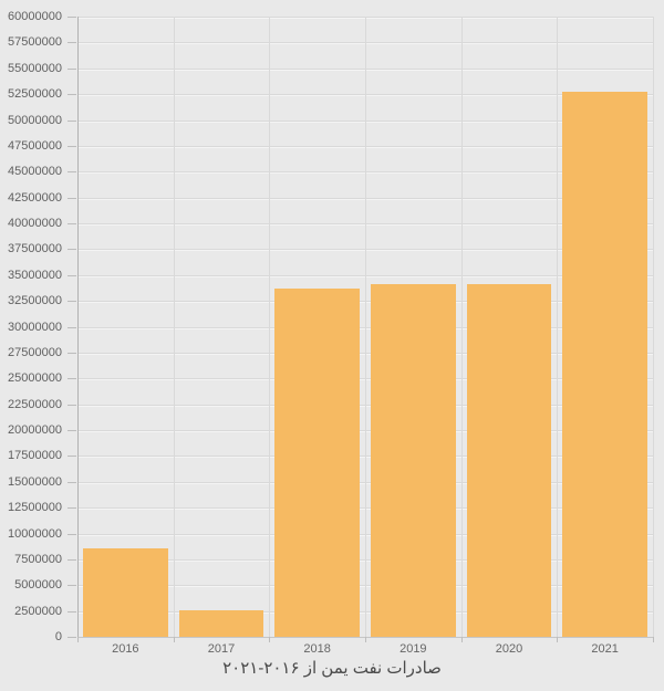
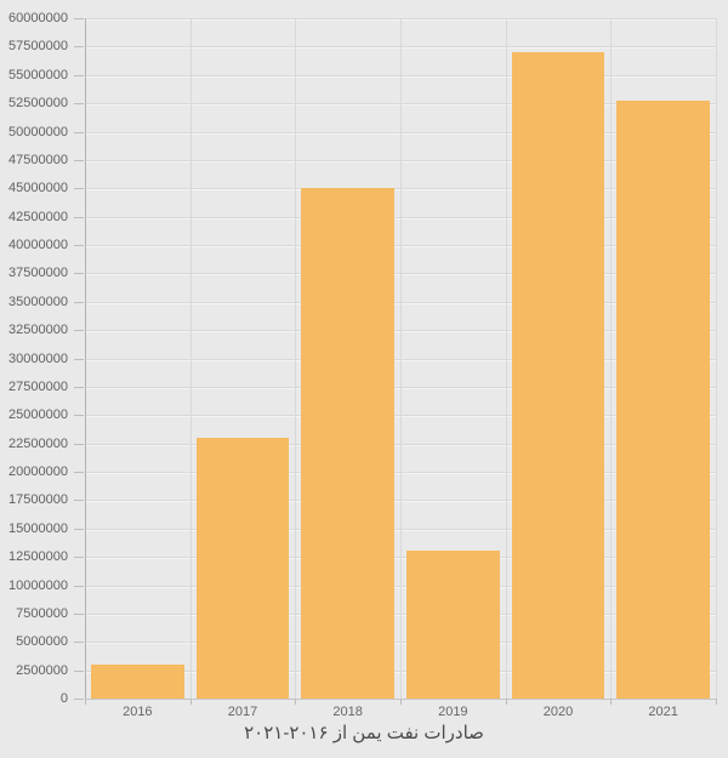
2016: 9000000 -> 3000000
2017: 3000000 -> 23000000
2018: 34000000 -> 45000000
2019: 34000000 -> 13000000
2020: 34000000 -> 57000000
